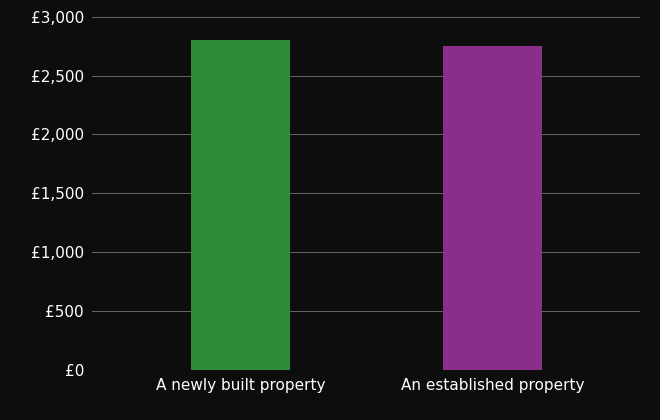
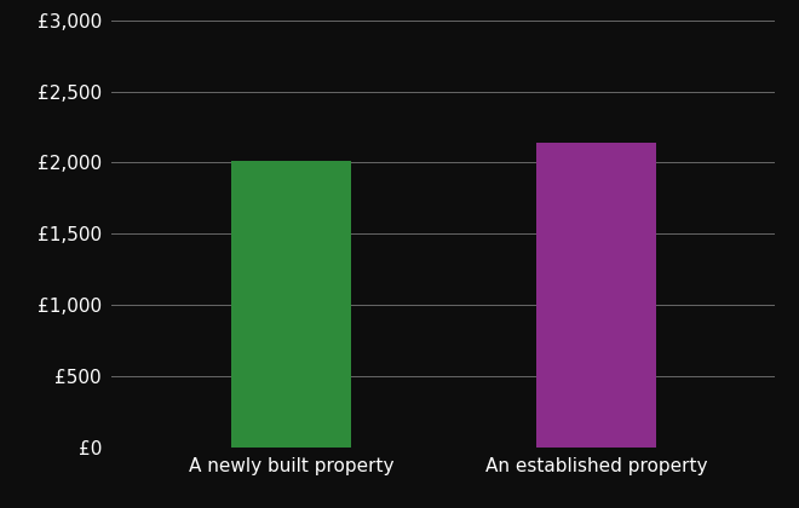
A newly built property: £2,800 -> £2,010
An established property: £2,750 -> £2,140
